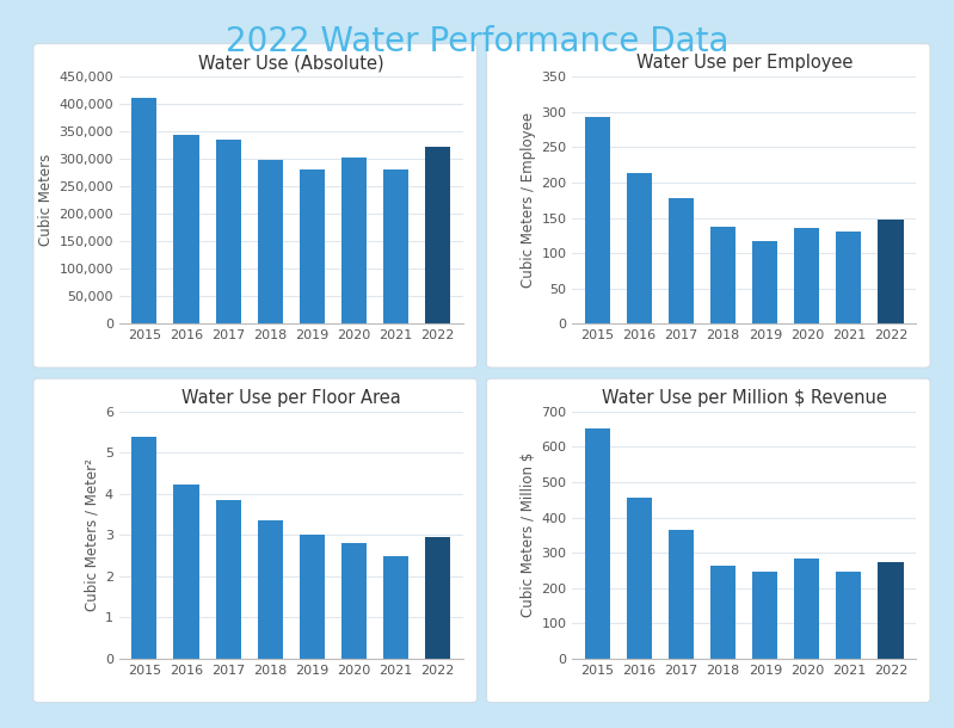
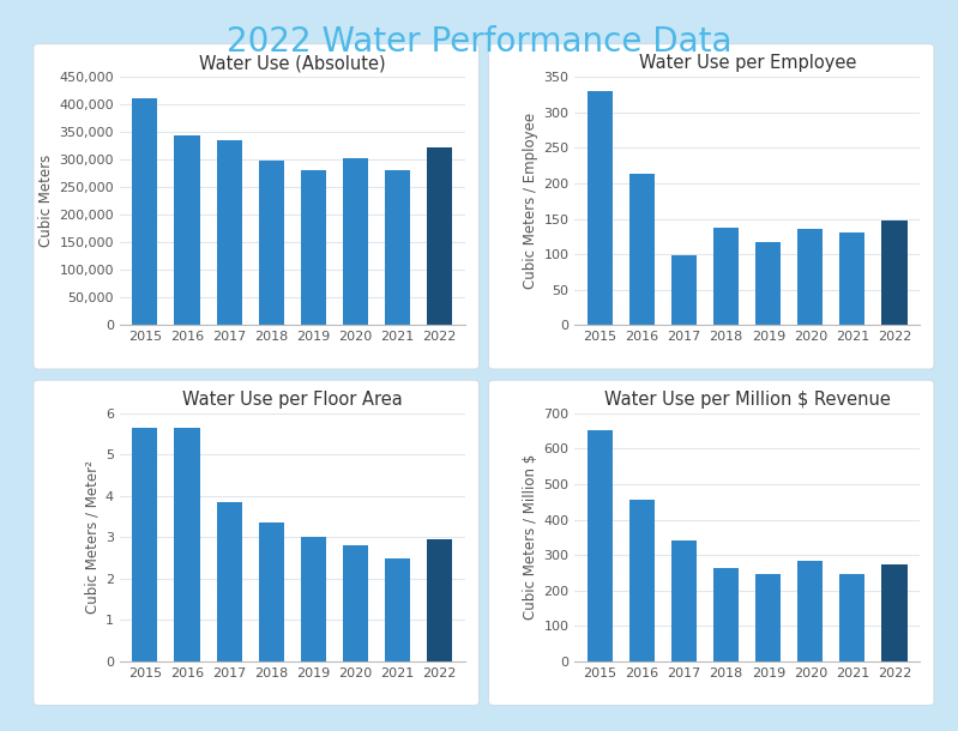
Water Use per Employee/2015: 293 -> 330
Water Use per Employee/2017: 178 -> 98
Water Use per Floor Area/2015: 5.37 -> 5.65
Water Use per Floor Area/2016: 4.22 -> 5.65
Water Use per Million $ Revenue/2017: 365 -> 340
